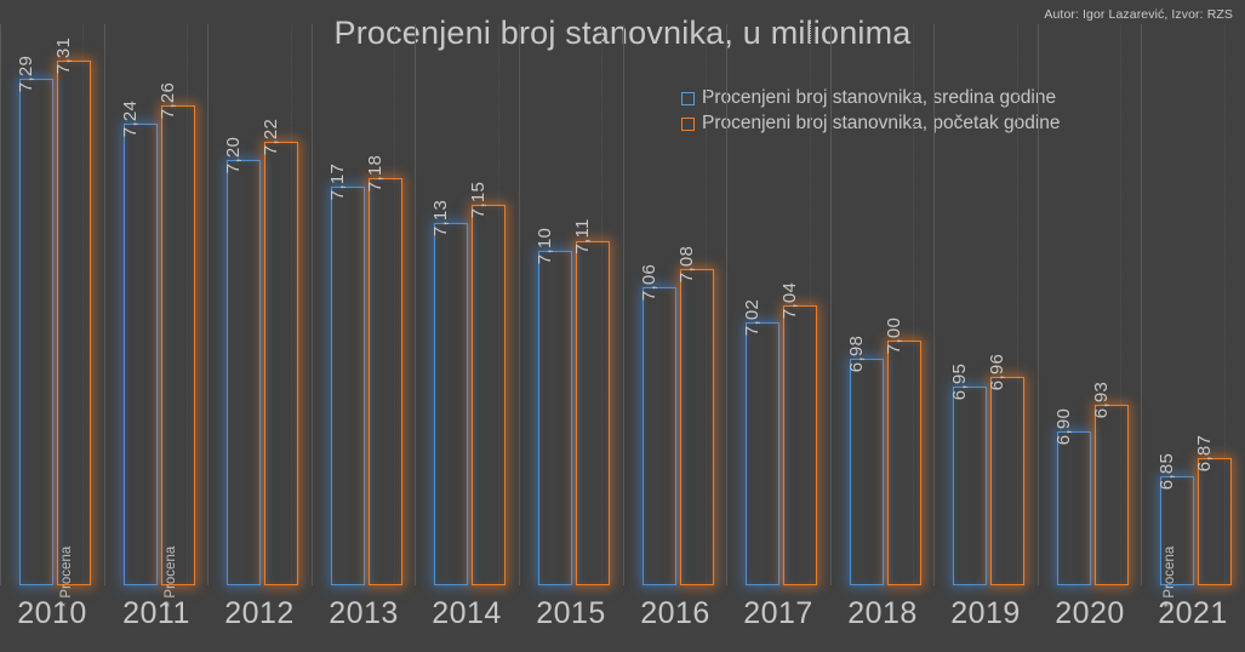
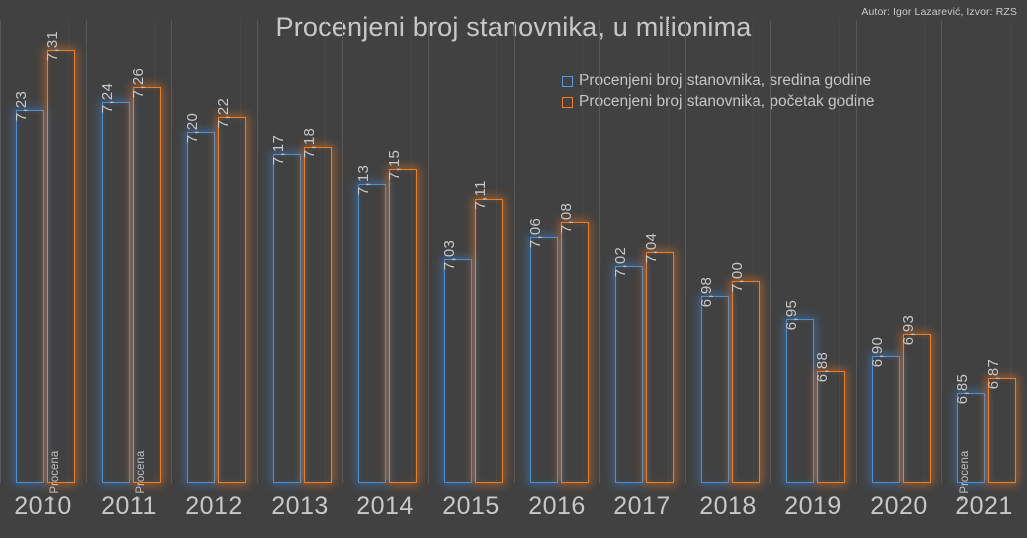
Procenjeni broj stanovnika, sredina godine/2010: 7,29 -> 7,23
Procenjeni broj stanovnika, sredina godine/2015: 7,10 -> 7,03
Procenjeni broj stanovnika, početak godine/2019: 6,96 -> 6,88
